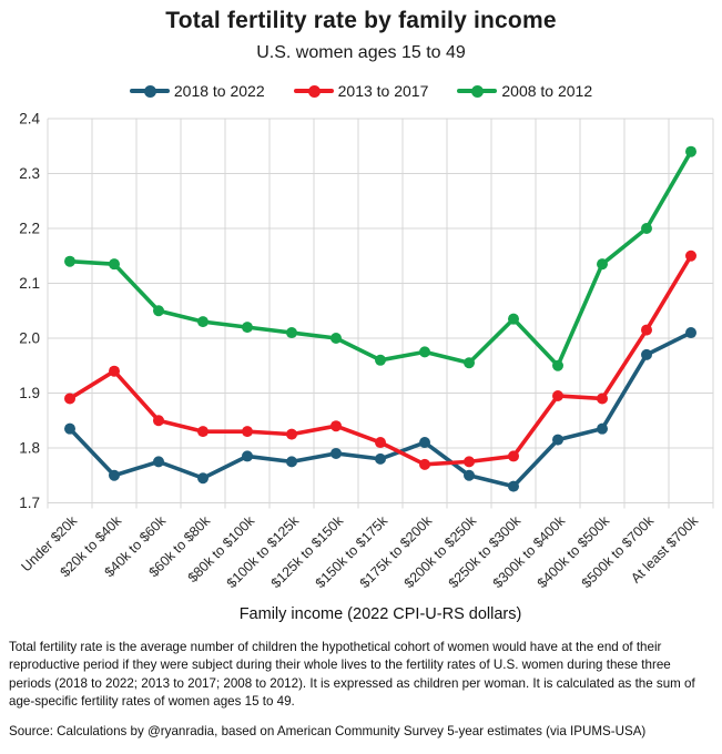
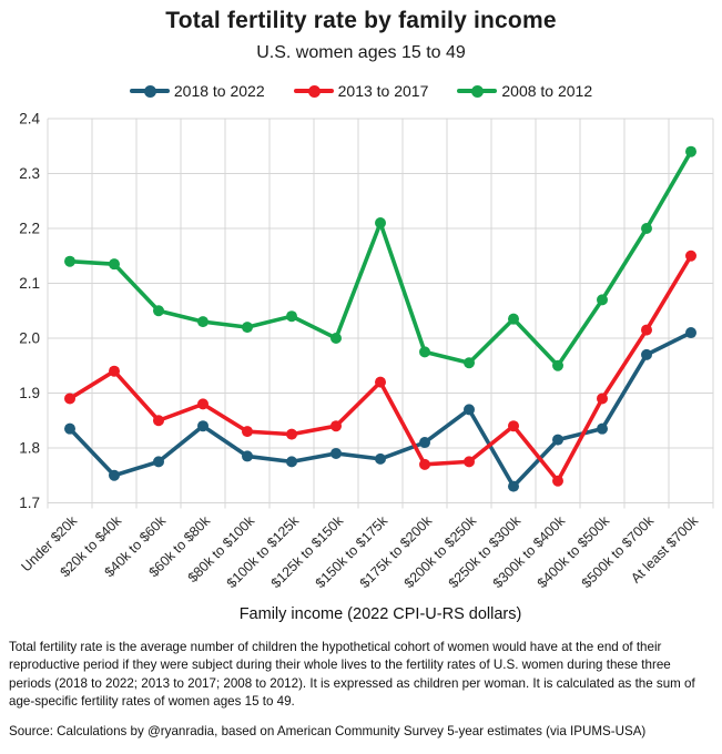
2018 to 2022/$60k to $80k: 1.75 -> 1.84
2013 to 2017/$60k to $80k: 1.83 -> 1.88
2008 to 2012/$100k to $125k: 2.01 -> 2.04
2013 to 2017/$150k to $175k: 1.81 -> 1.92
2008 to 2012/$150k to $175k: 1.96 -> 2.21
2018 to 2022/$200k to $250k: 1.75 -> 1.87
2013 to 2017/$250k to $300k: 1.78 -> 1.84
2013 to 2017/$300k to $400k: 1.90 -> 1.74
2008 to 2012/$400k to $500k: 2.13 -> 2.07
